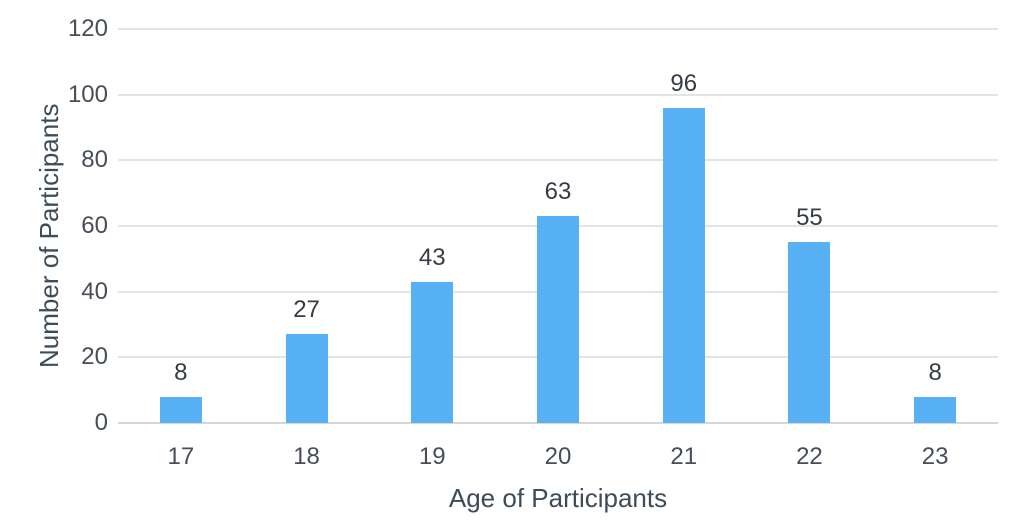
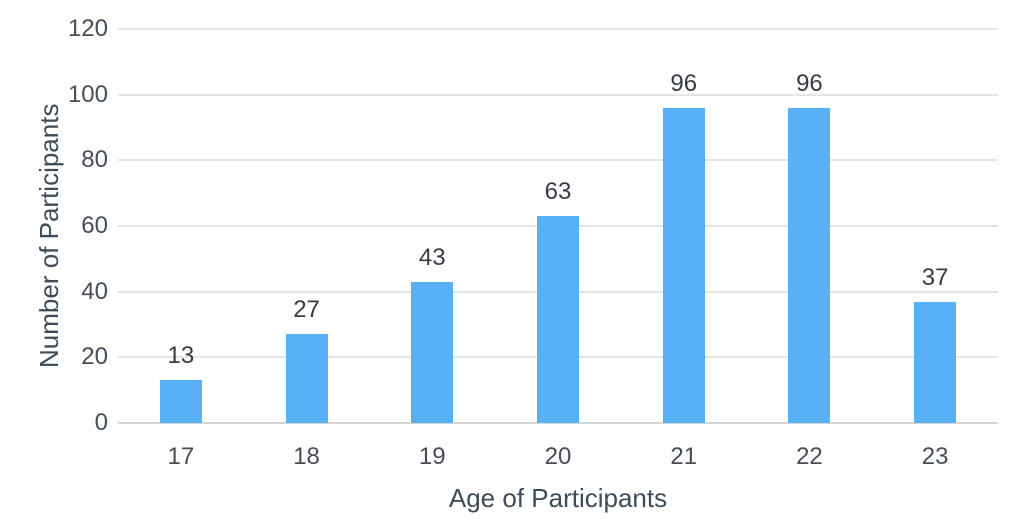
17: 8 -> 13
22: 55 -> 96
23: 8 -> 37
